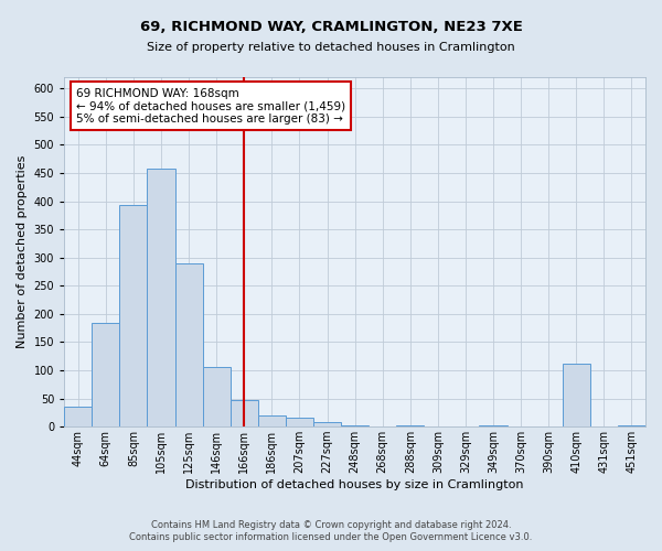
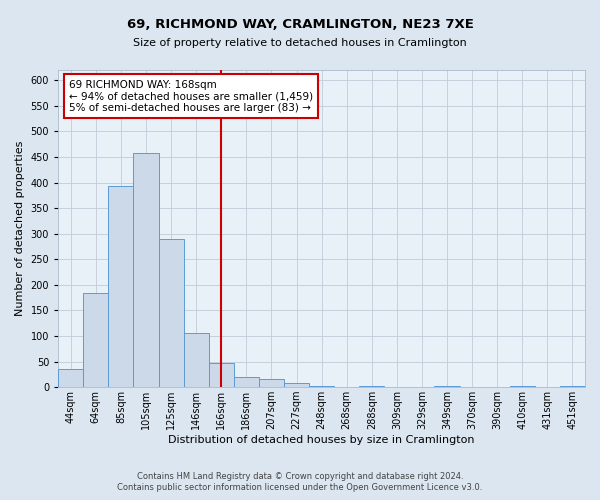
410sqm: 112 -> 2
